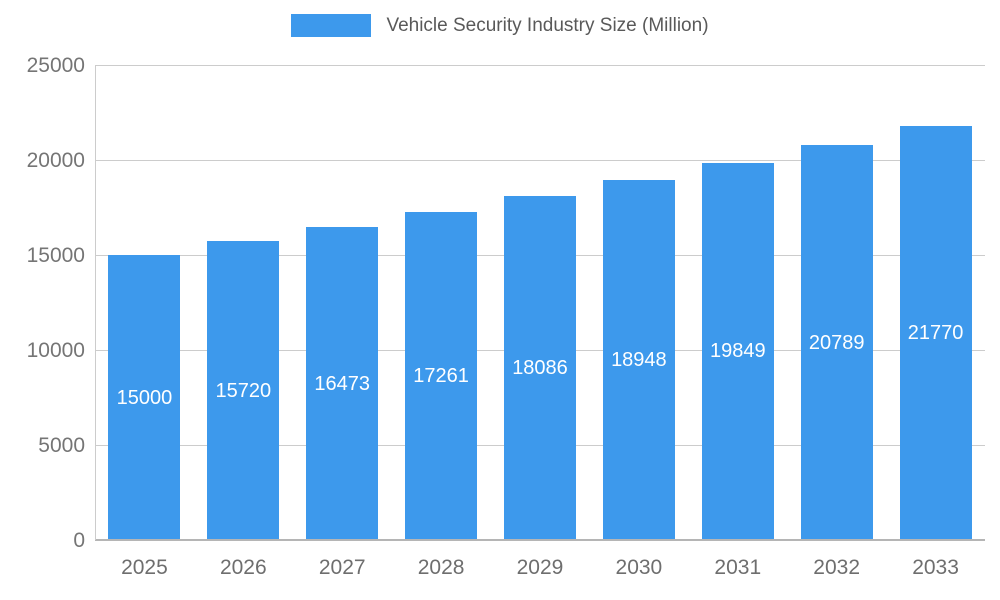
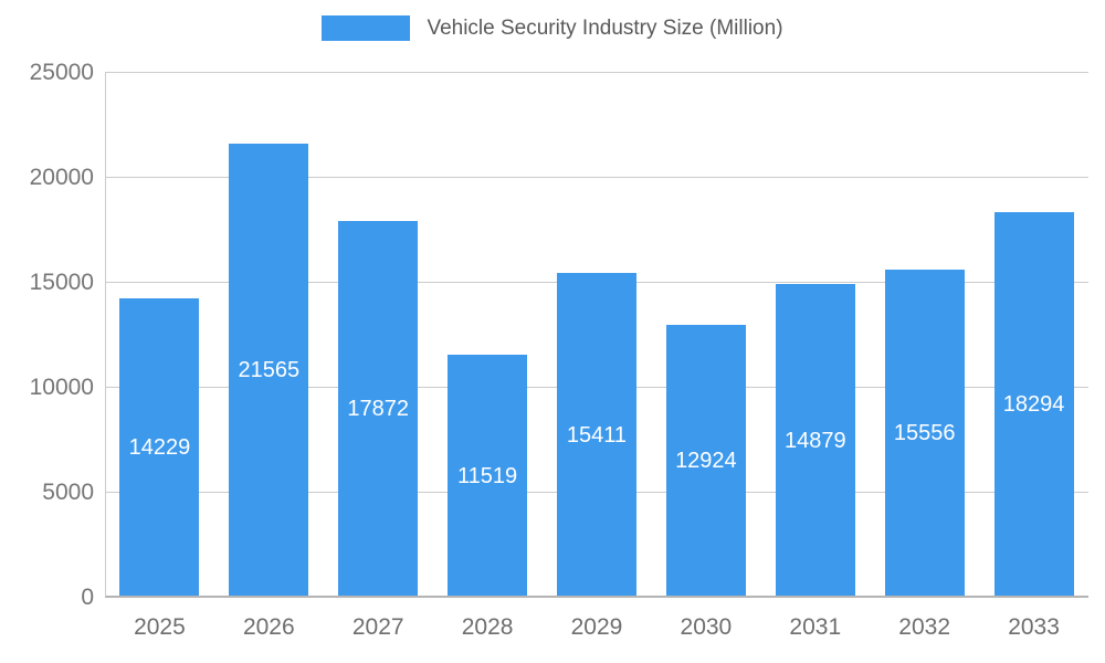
2025: 15000 -> 14229
2026: 15720 -> 21565
2027: 16473 -> 17872
2028: 17261 -> 11519
2029: 18086 -> 15411
2030: 18948 -> 12924
2031: 19849 -> 14879
2032: 20789 -> 15556
2033: 21770 -> 18294
